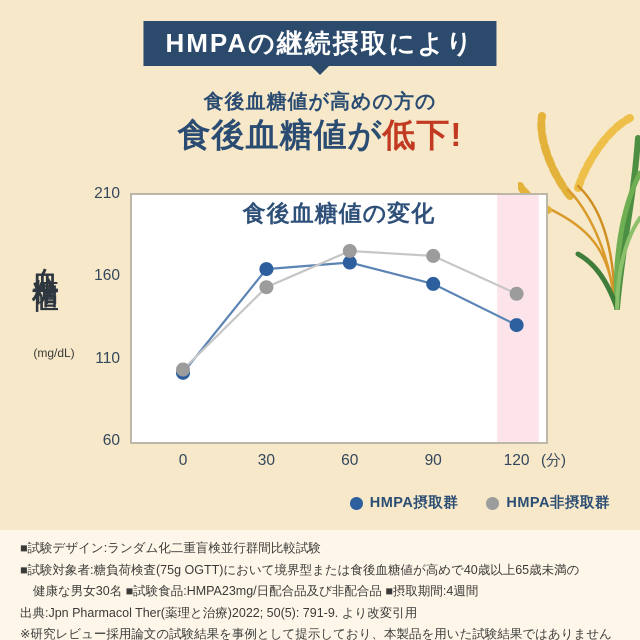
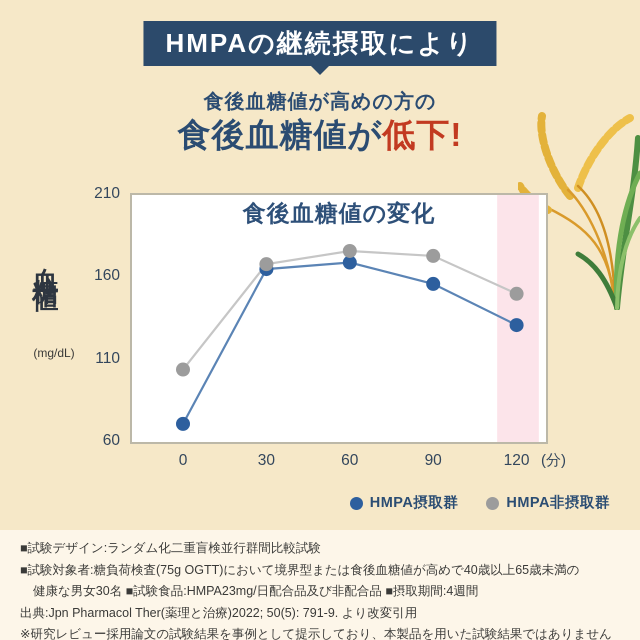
HMPA摂取群/0: 102 -> 71
HMPA非摂取群/30: 154 -> 168
